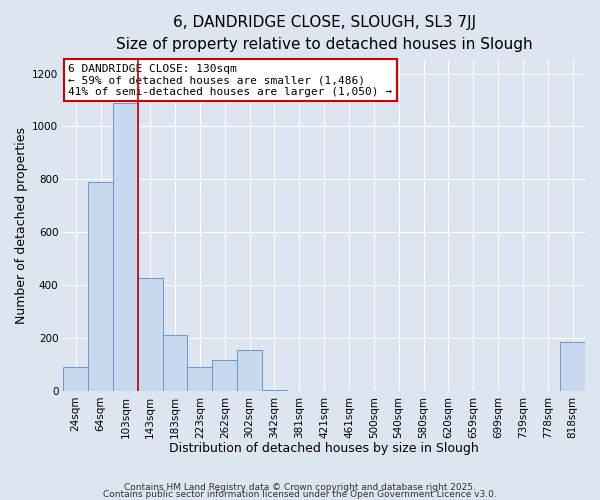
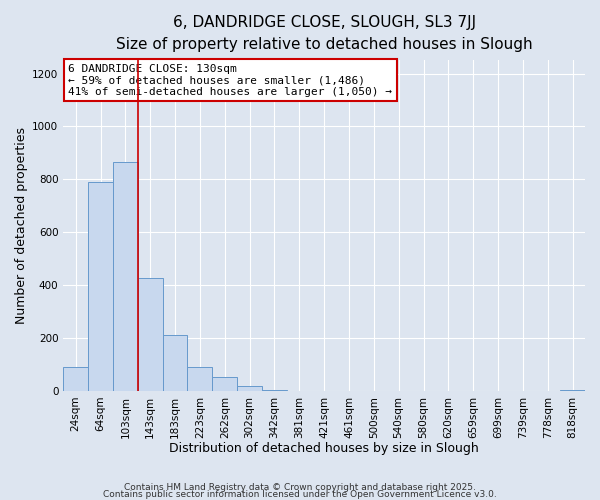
103sqm: 1090 -> 865
262sqm: 115 -> 52
302sqm: 155 -> 20
818sqm: 185 -> 5
